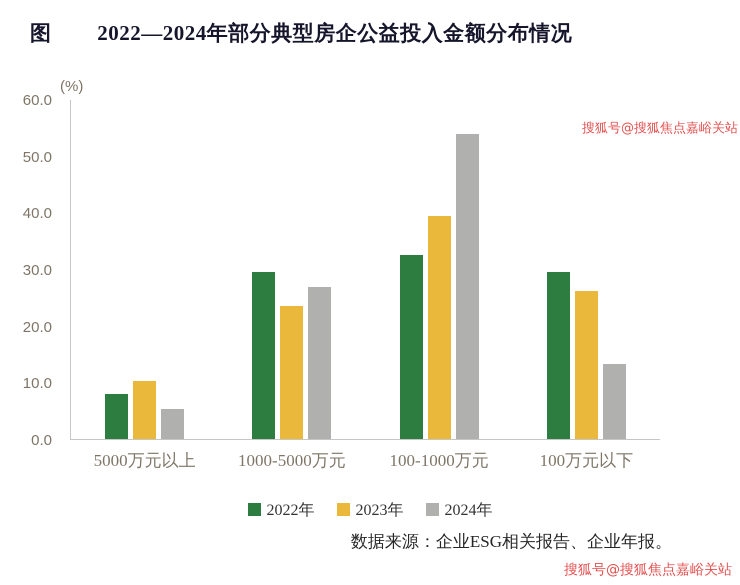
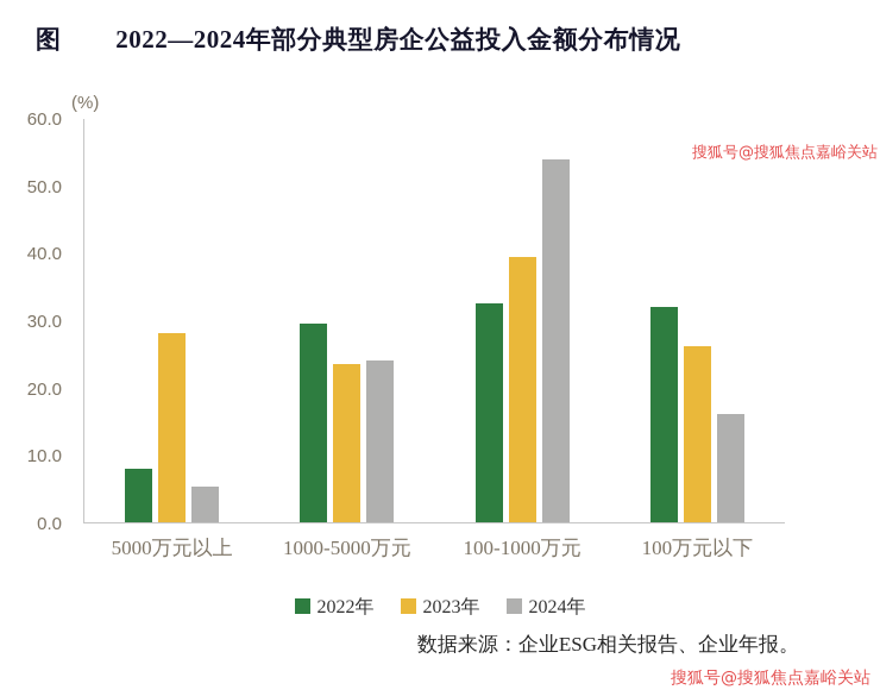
2023年/5000万元以上: 10 -> 28
2024年/1000-5000万元: 27 -> 24
2022年/100万元以下: 30 -> 32
2024年/100万元以下: 13 -> 16
